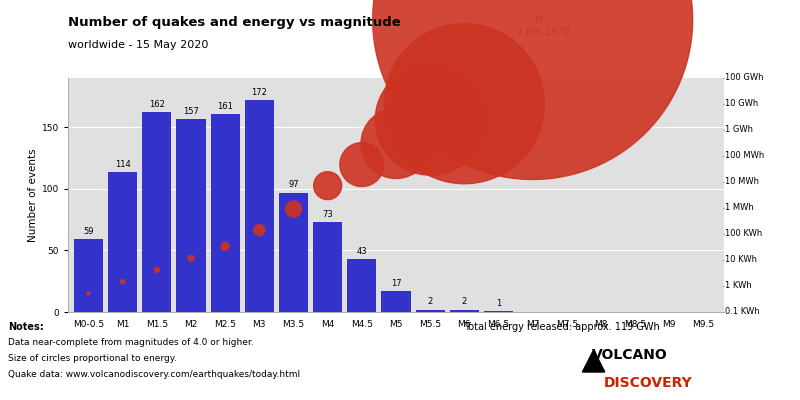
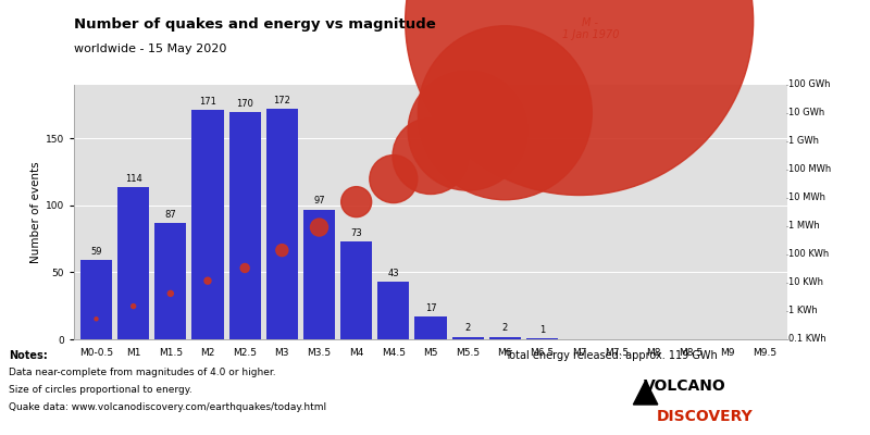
M1.5: 162 -> 87
M2: 157 -> 171
M2.5: 161 -> 170
